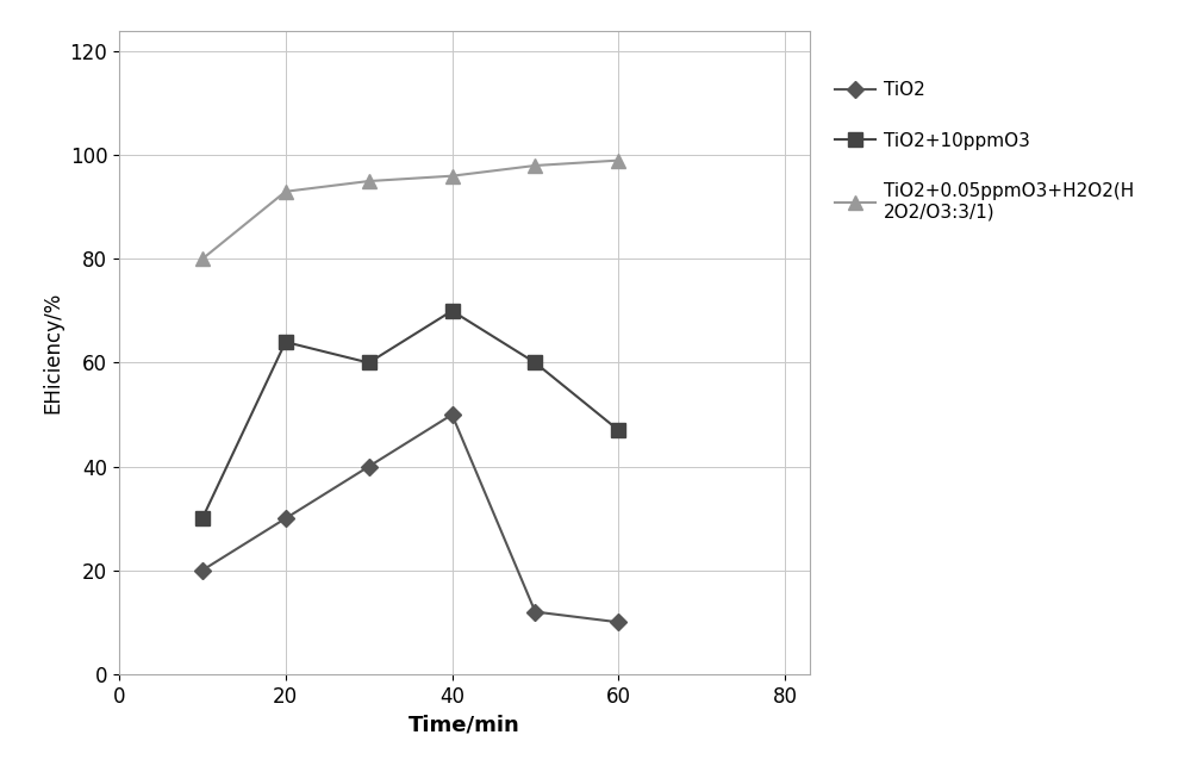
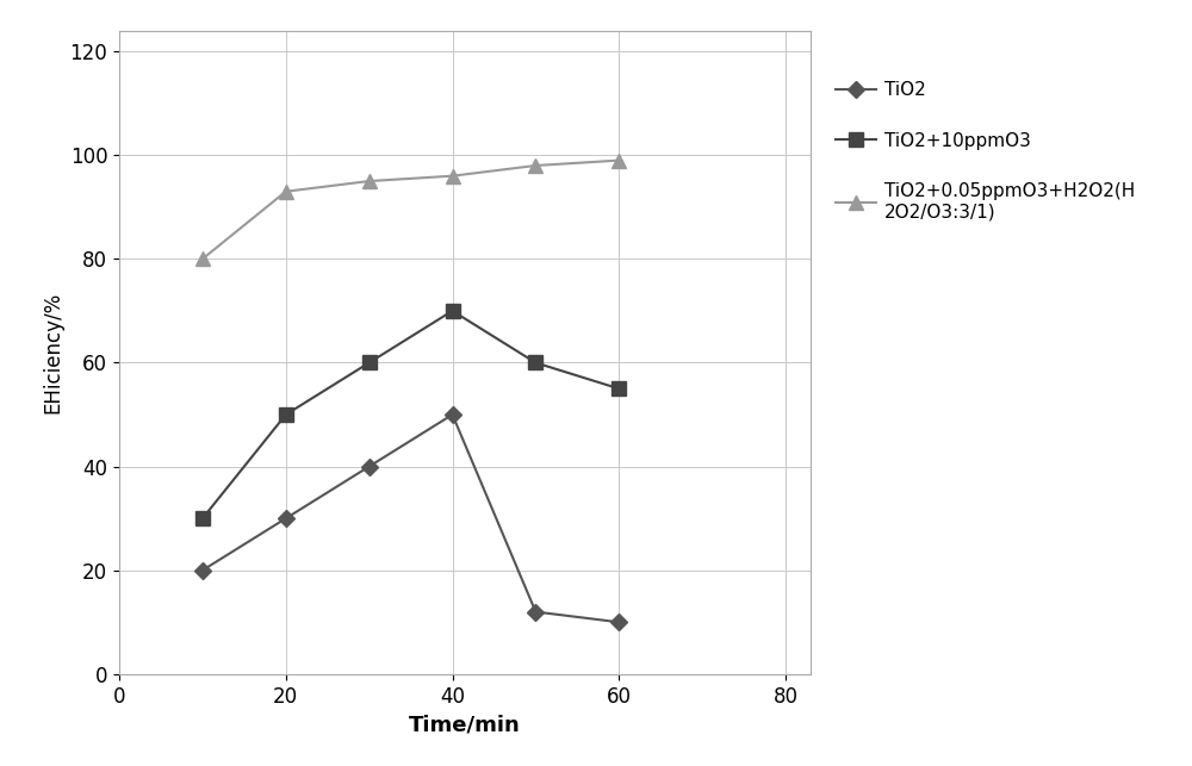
TiO2+10ppmO3/20: 64 -> 50
TiO2+10ppmO3/60: 47 -> 55
